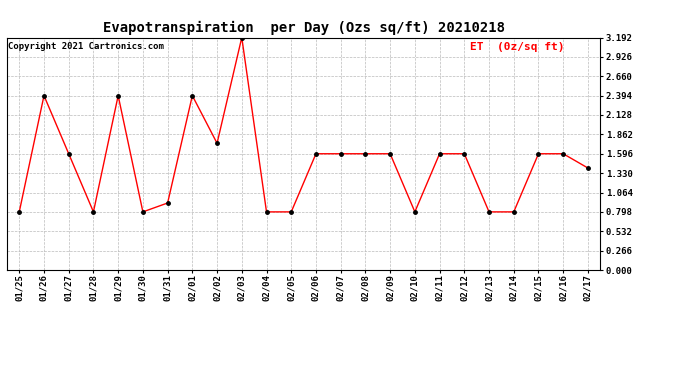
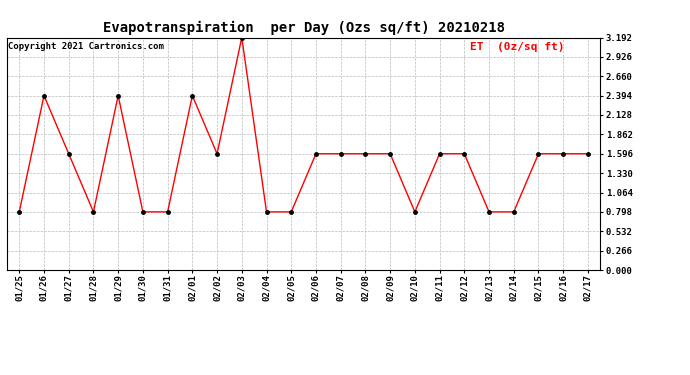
01/31: 0.92 -> 0.80
02/02: 1.74 -> 1.60
02/17: 1.40 -> 1.60
